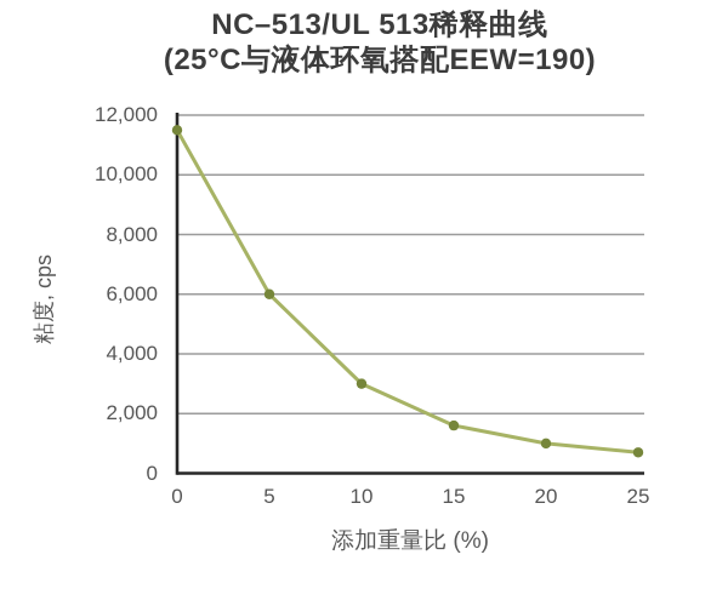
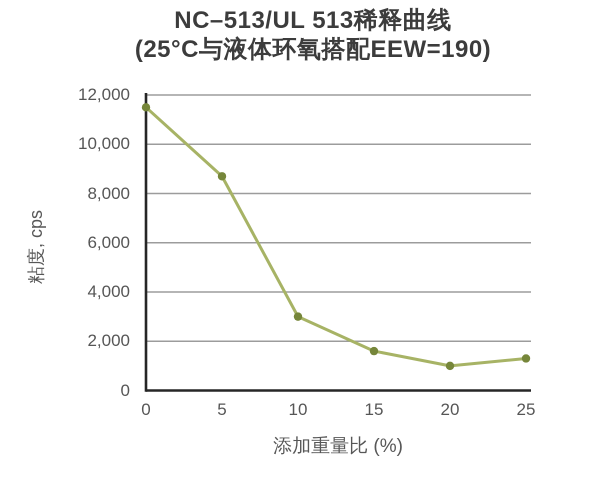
5: 6000 -> 8700
25: 700 -> 1300
